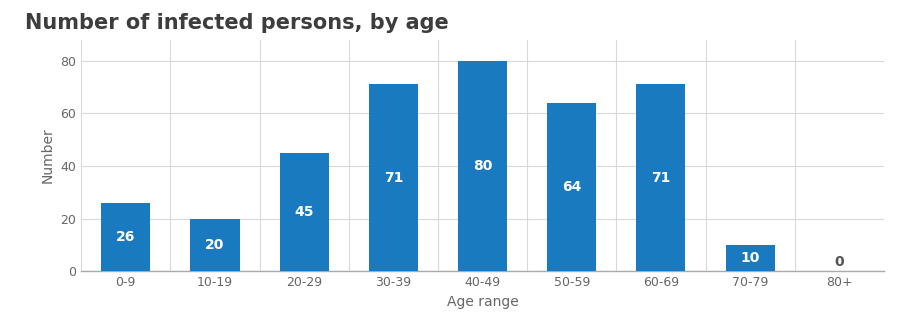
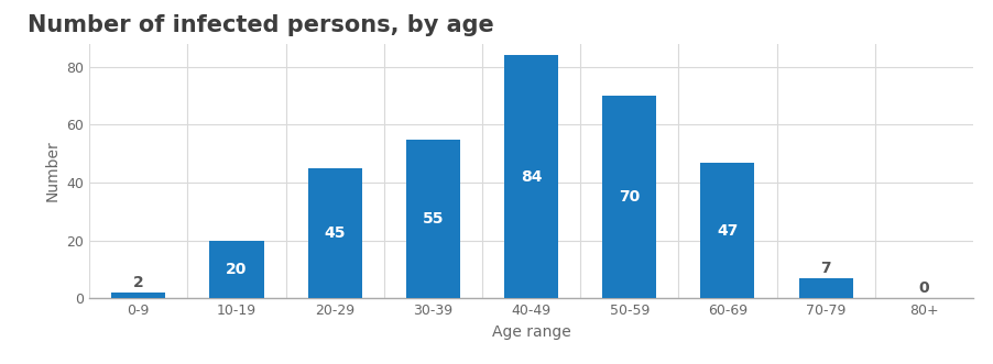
0-9: 26 -> 2
30-39: 71 -> 55
40-49: 80 -> 84
50-59: 64 -> 70
60-69: 71 -> 47
70-79: 10 -> 7
